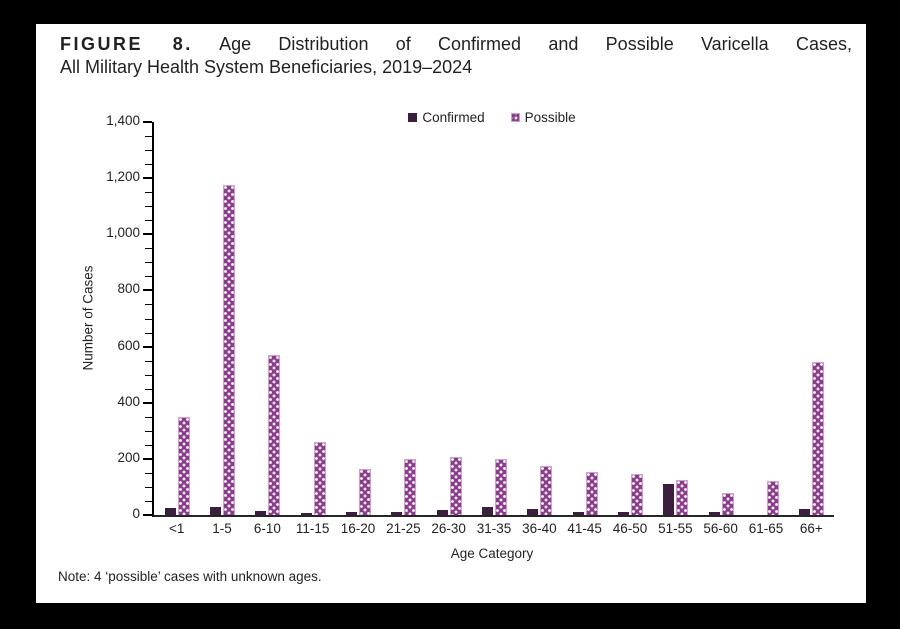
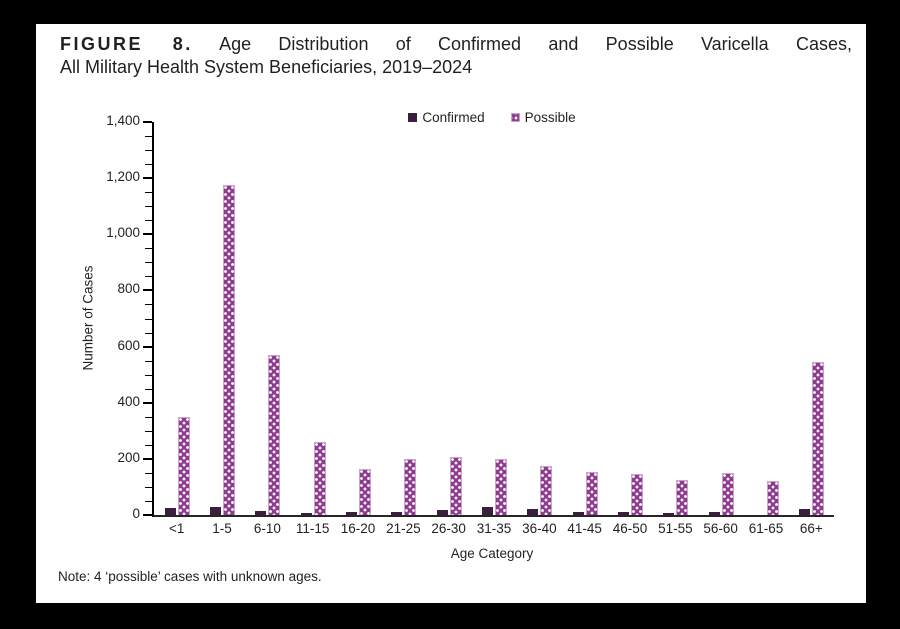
Confirmed/51-55: 110 -> 10
Possible/56-60: 80 -> 150
